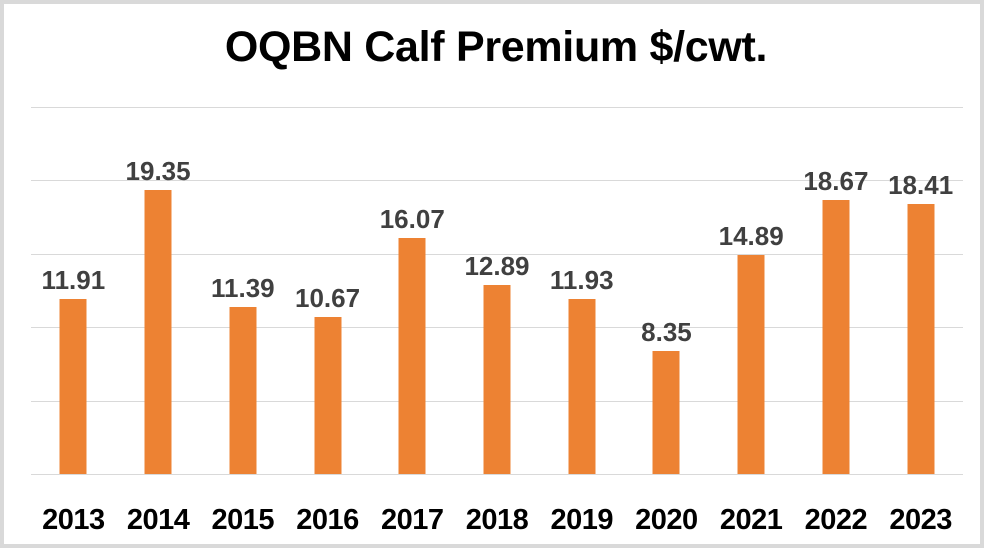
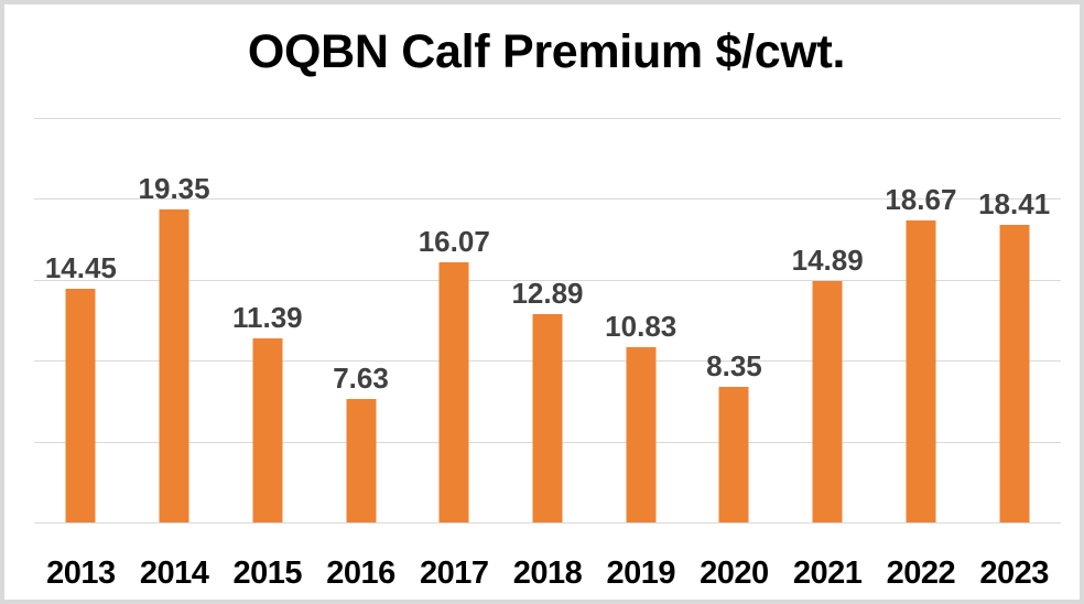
2013: 11.91 -> 14.45
2016: 10.67 -> 7.63
2019: 11.93 -> 10.83
